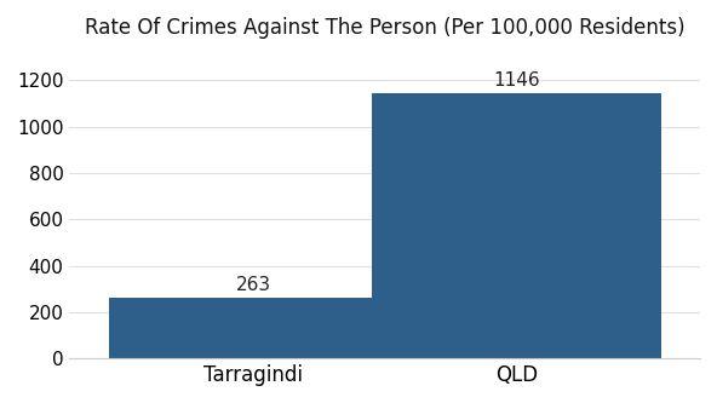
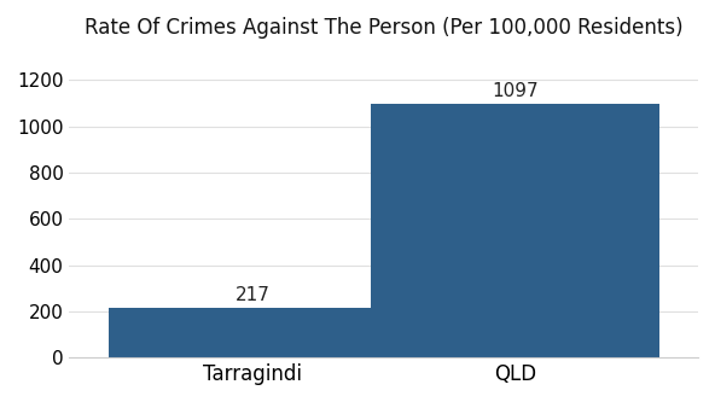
Tarragindi: 263 -> 217
QLD: 1146 -> 1097
